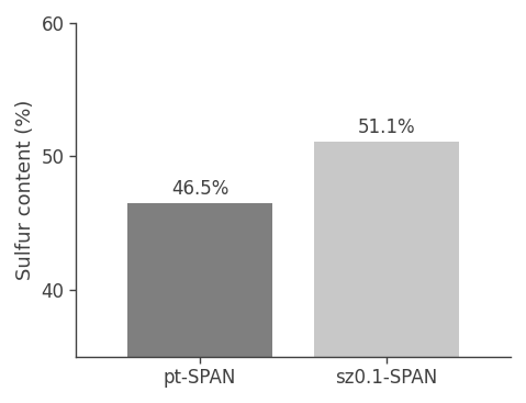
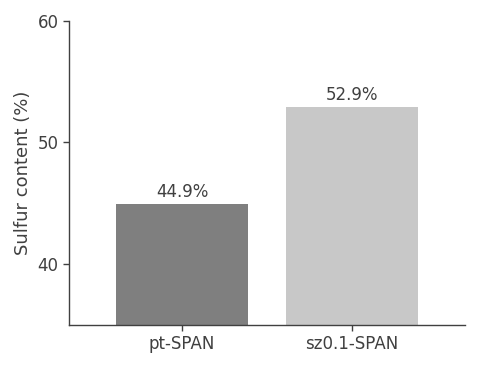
pt-SPAN: 46.5% -> 44.9%
sz0.1-SPAN: 51.1% -> 52.9%
